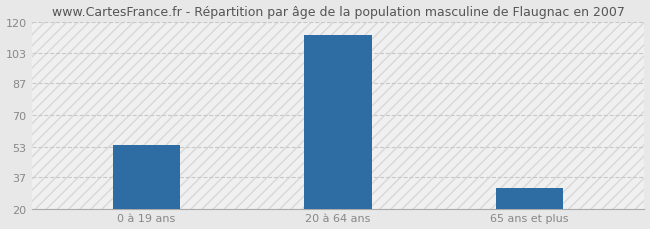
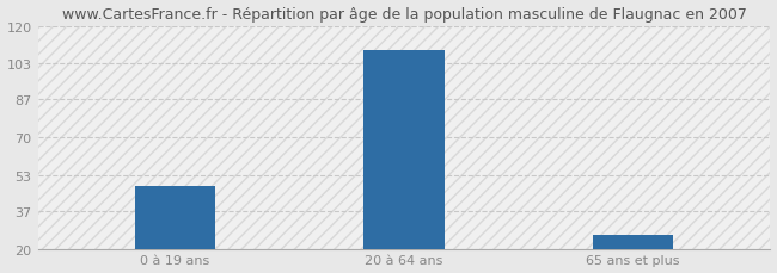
0 à 19 ans: 54 -> 48
20 à 64 ans: 113 -> 109
65 ans et plus: 31 -> 26
